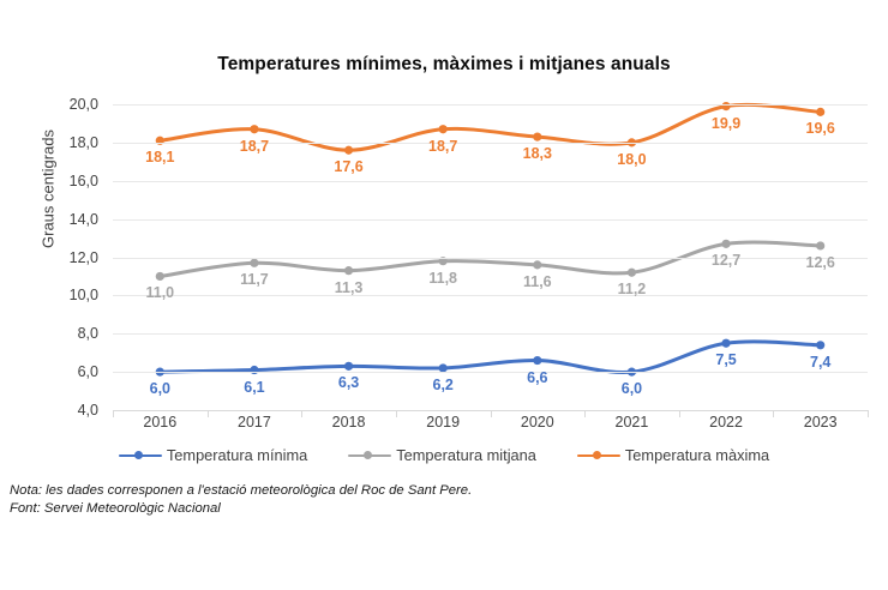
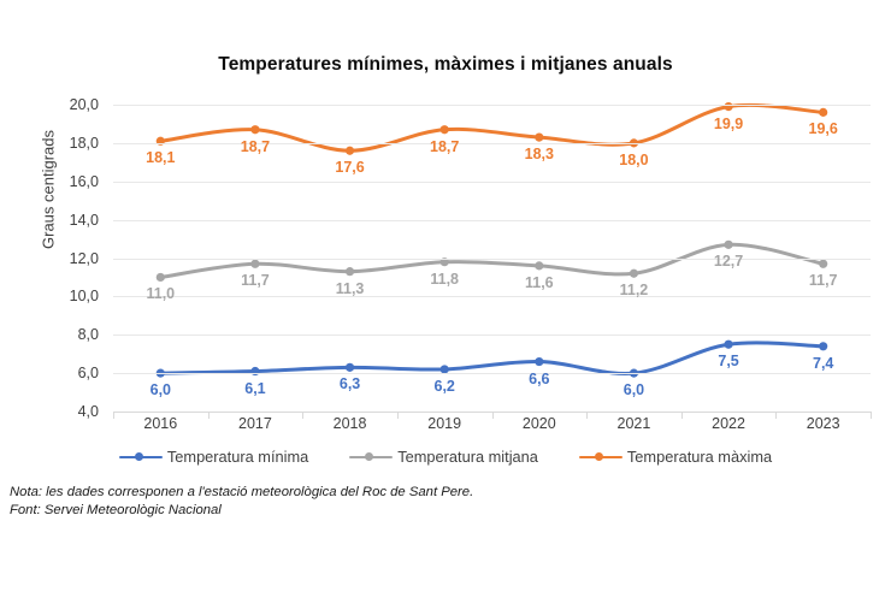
Temperatura mitjana/2023: 12,6 -> 11,7
